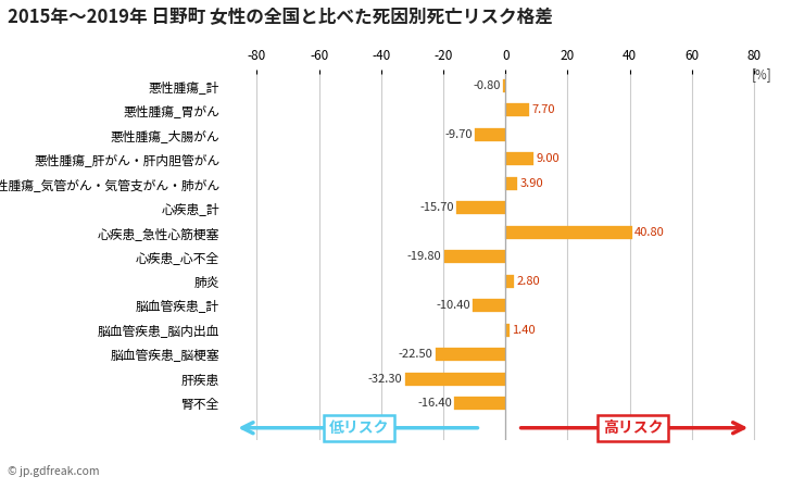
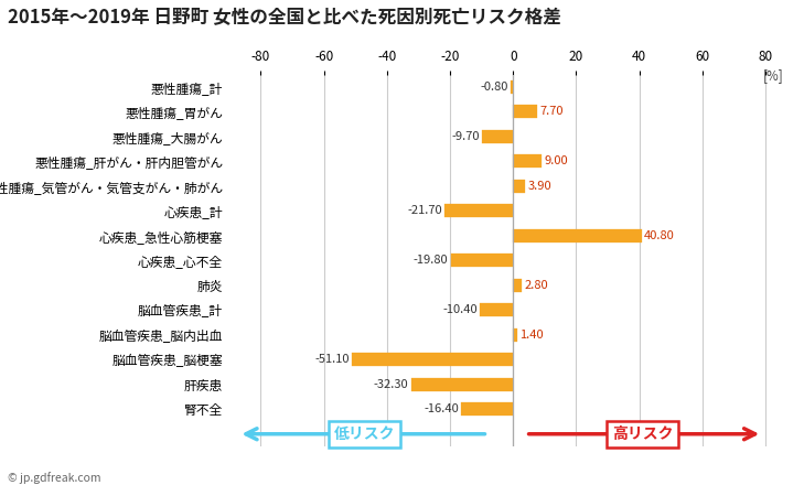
心疾患_計: -15.70 -> -21.70
脳血管疾患_脳梗塞: -22.50 -> -51.10
